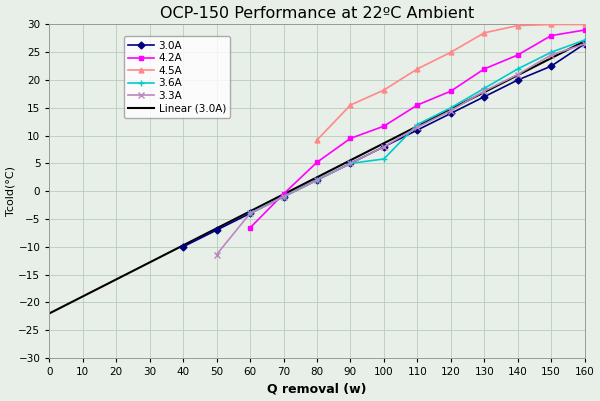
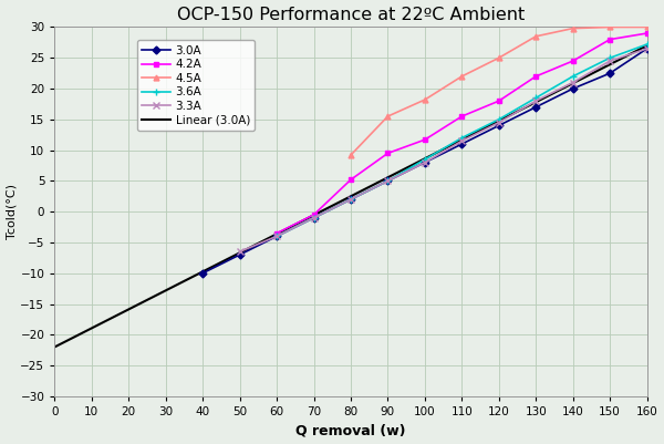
3.3A/50: -11.4 -> -6.5
4.2A/60: -6.6 -> -3.5
3.6A/100: 5.8 -> 8.5
